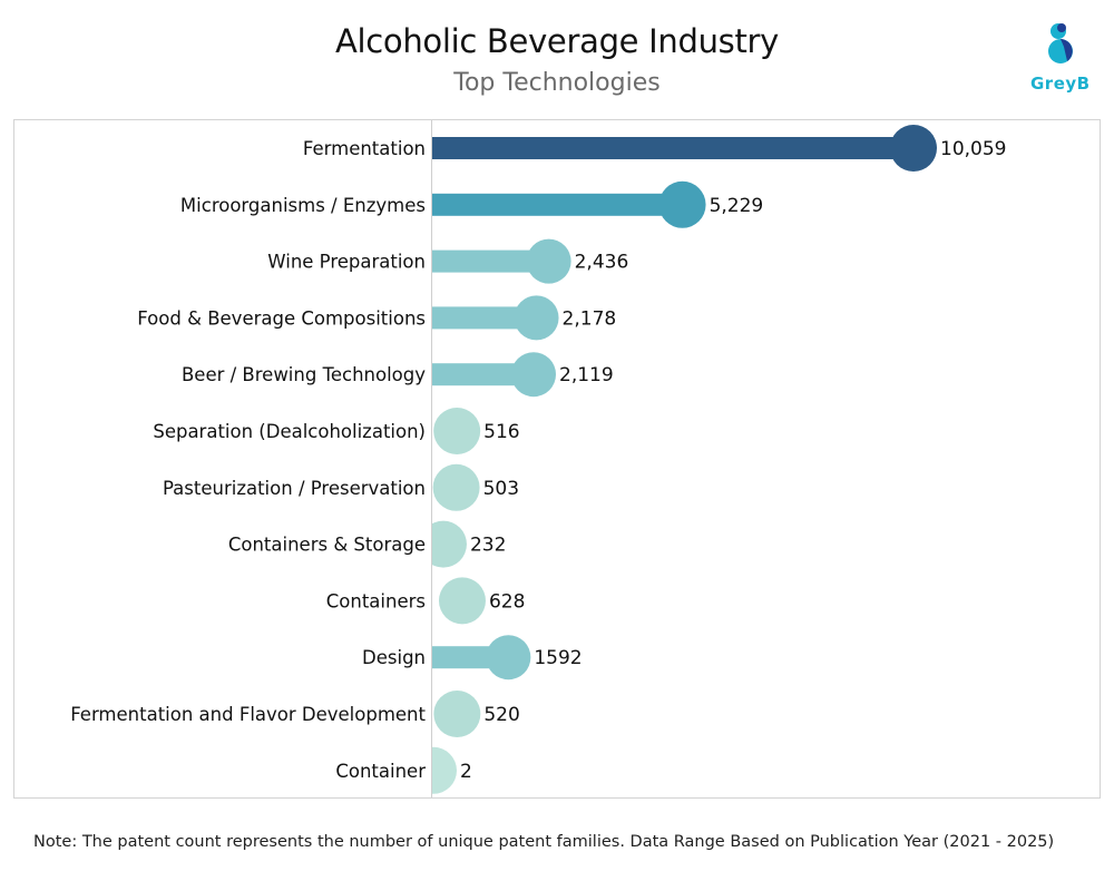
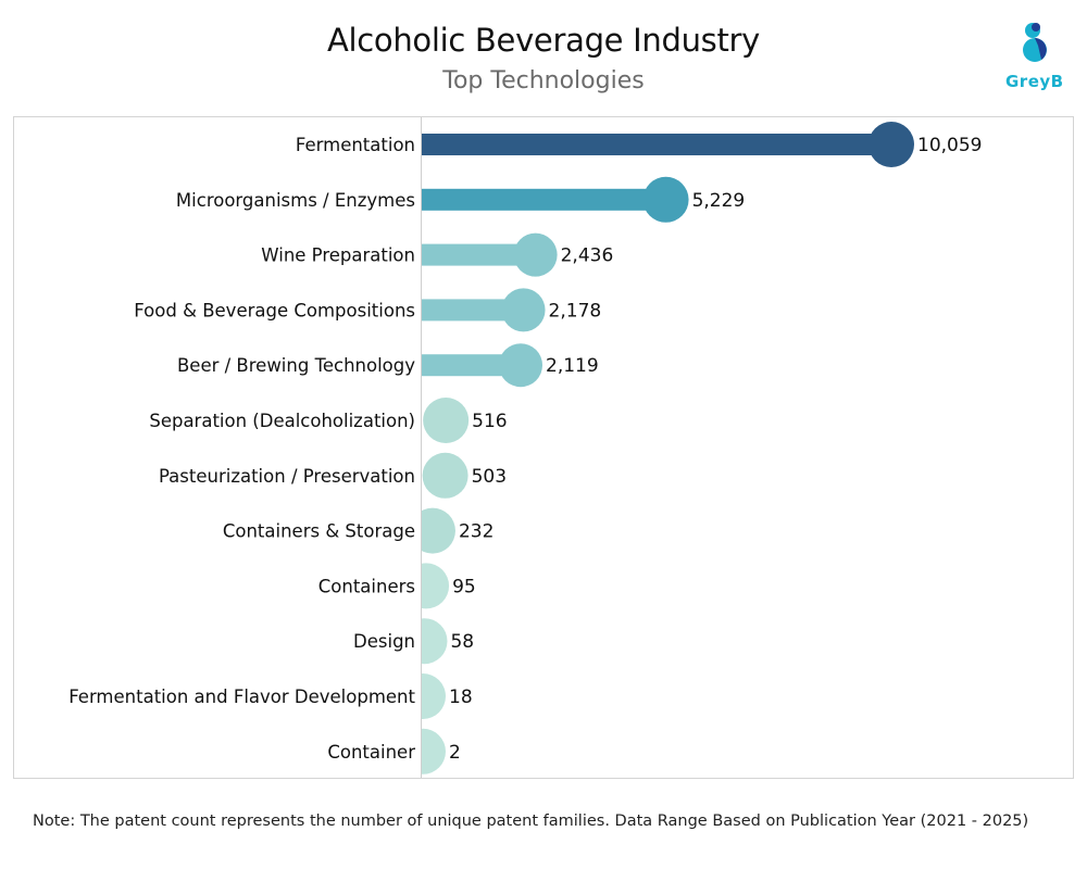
Containers: 628 -> 95
Design: 1592 -> 58
Fermentation and Flavor Development: 520 -> 18
